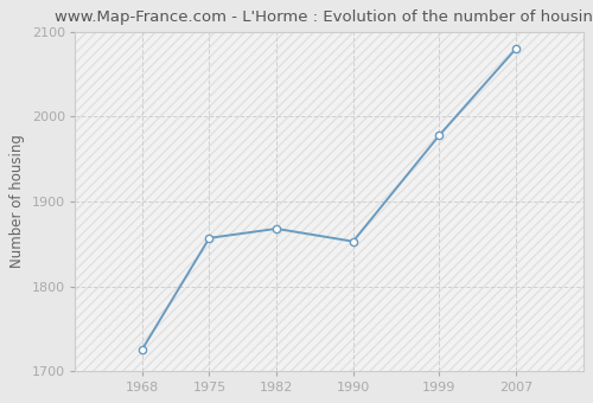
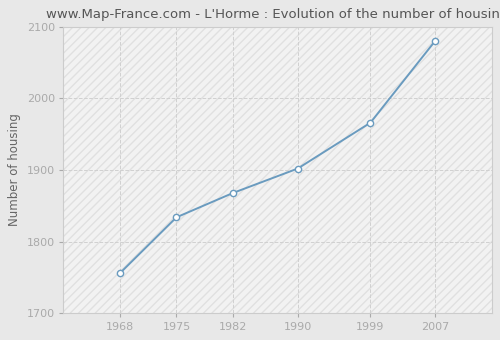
1968: 1726 -> 1756
1975: 1857 -> 1834
1990: 1853 -> 1902
1999: 1978 -> 1966
